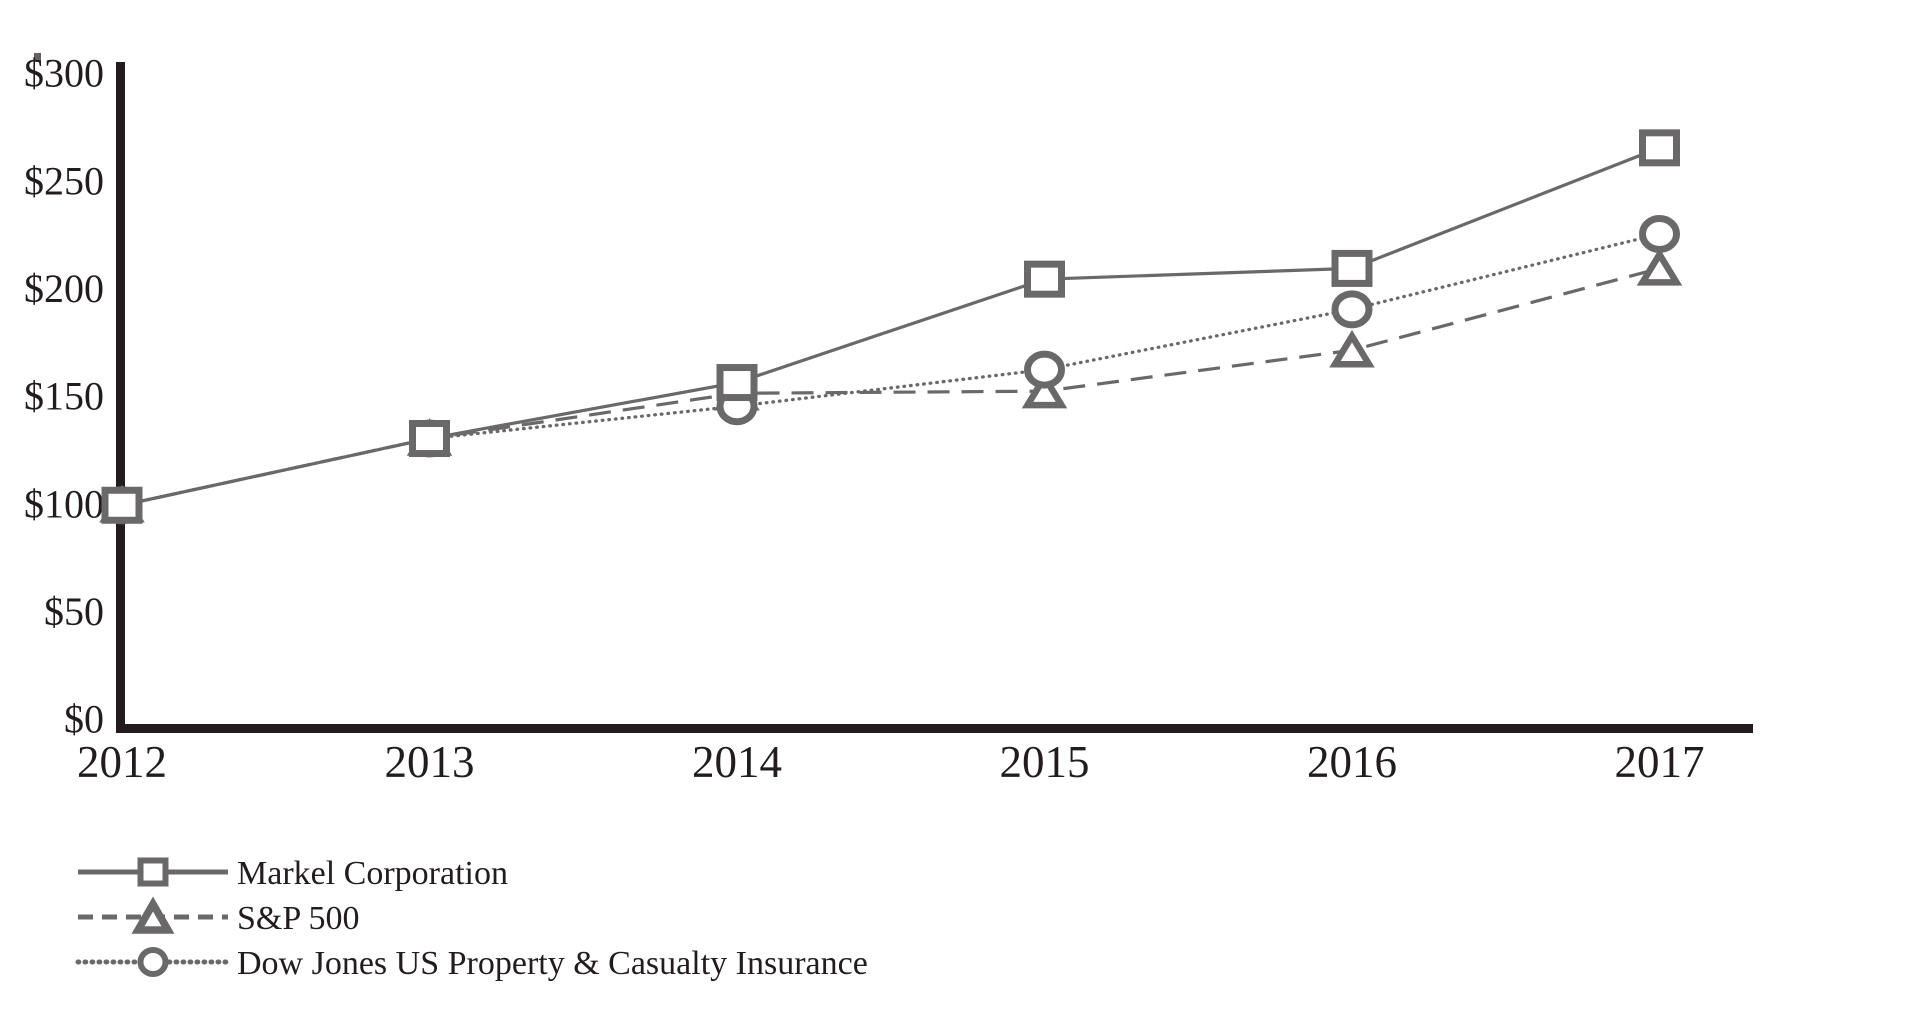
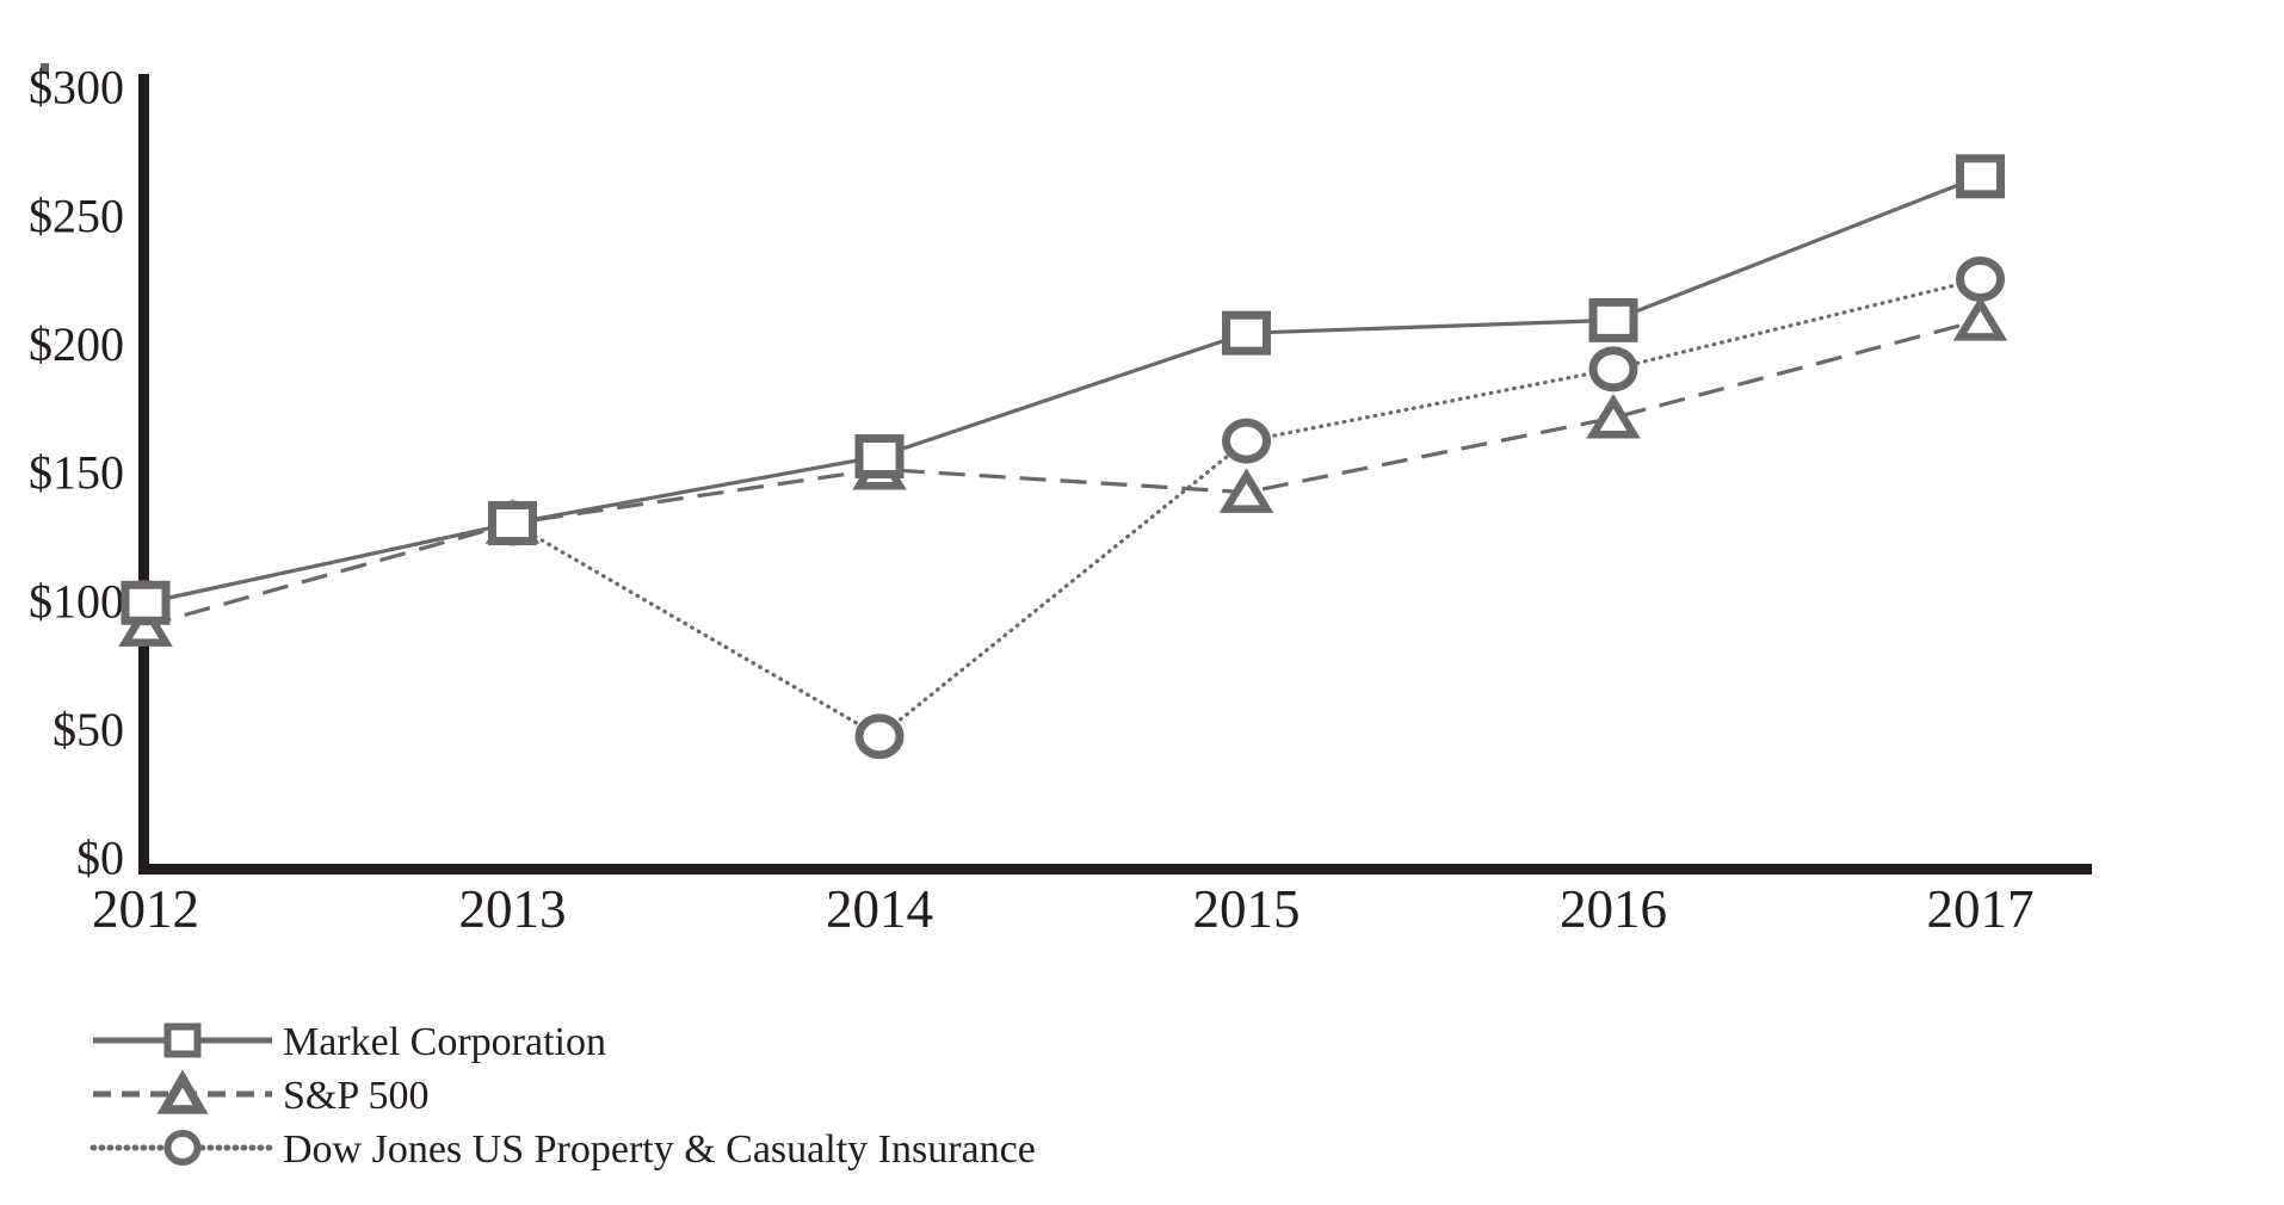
S&P 500/2012: $100 -> $91
Dow Jones US Property & Casualty Insurance/2014: $146 -> $48
S&P 500/2015: $153 -> $143
